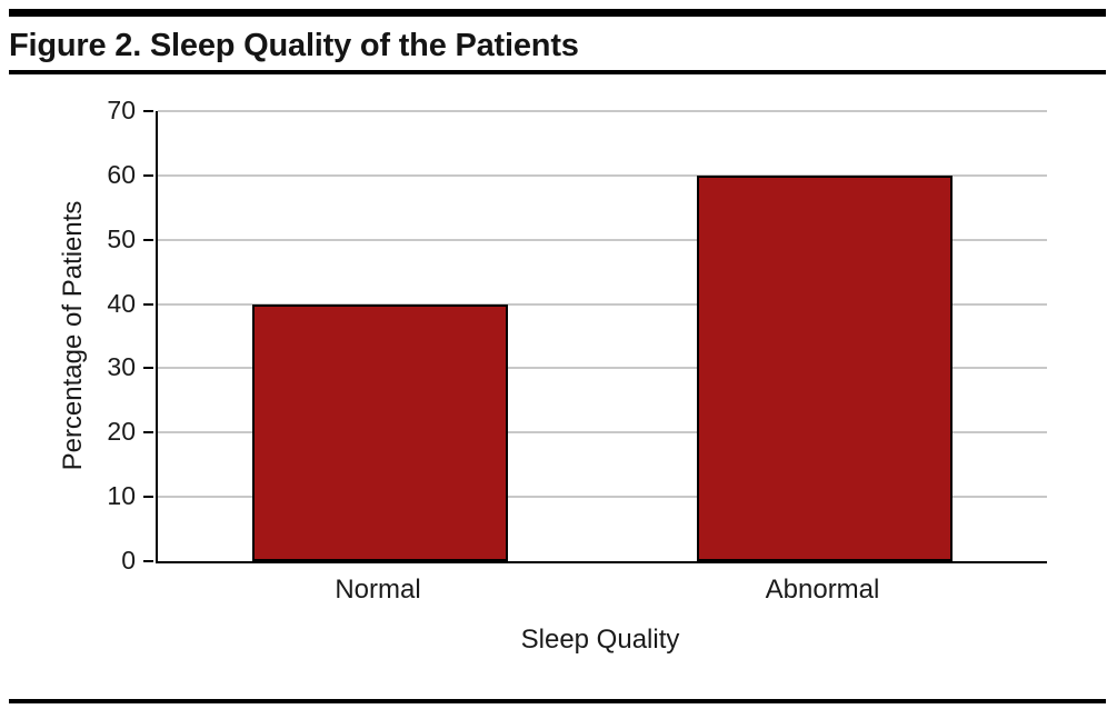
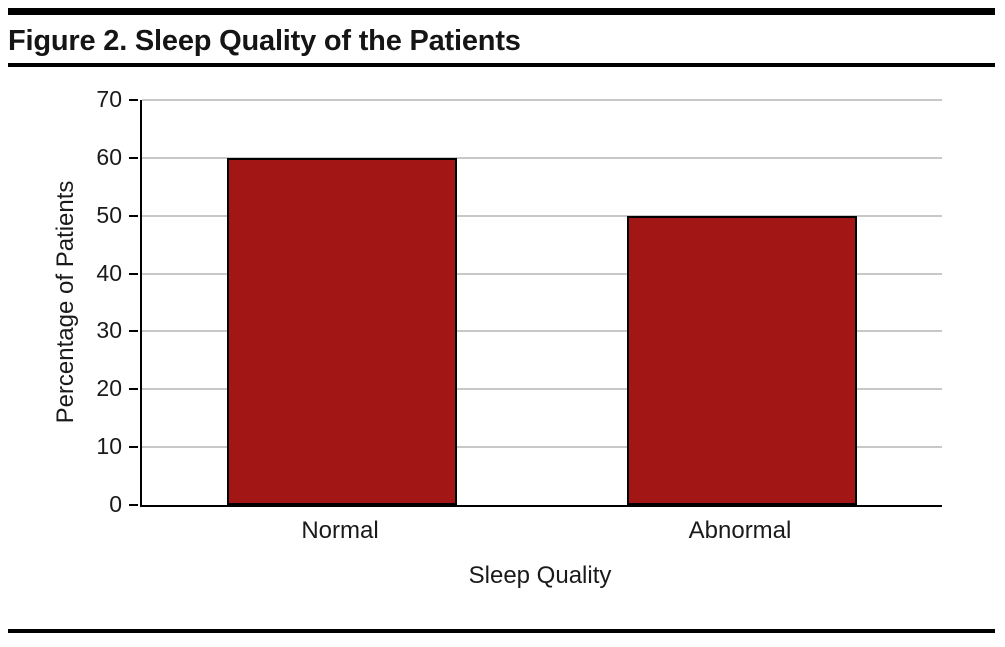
Normal: 40 -> 60
Abnormal: 60 -> 50
